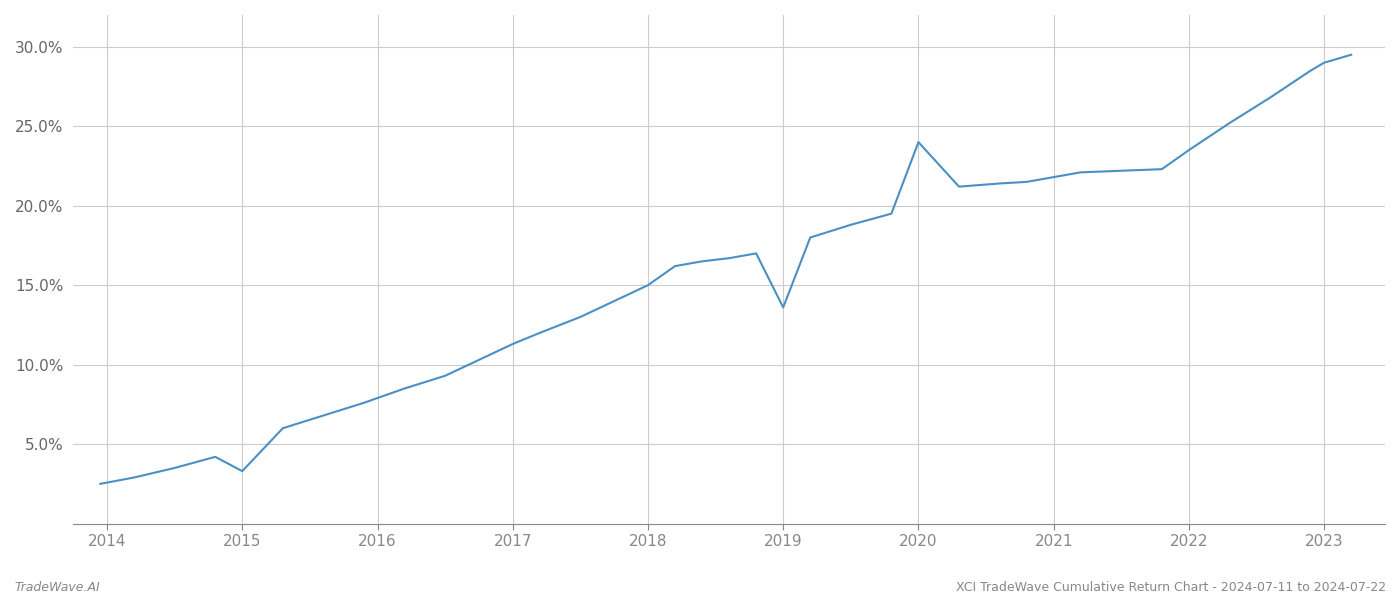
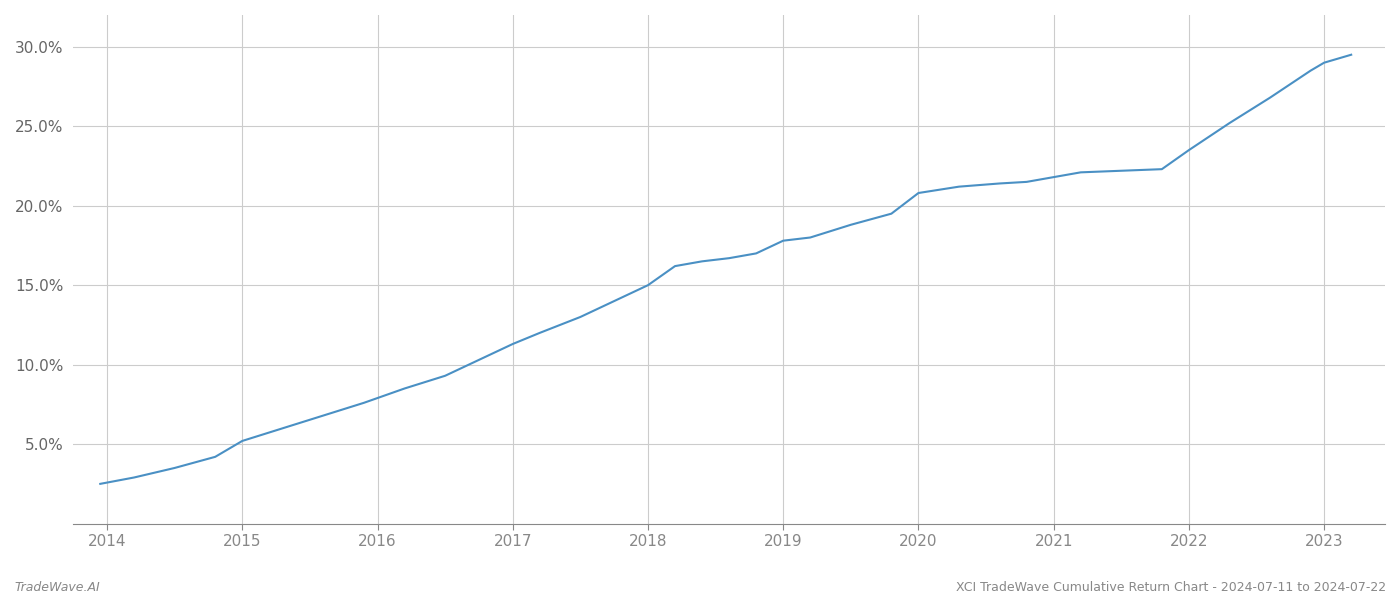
2015: 3.3% -> 5.2%
2019: 13.6% -> 17.8%
2020: 24.0% -> 20.8%
